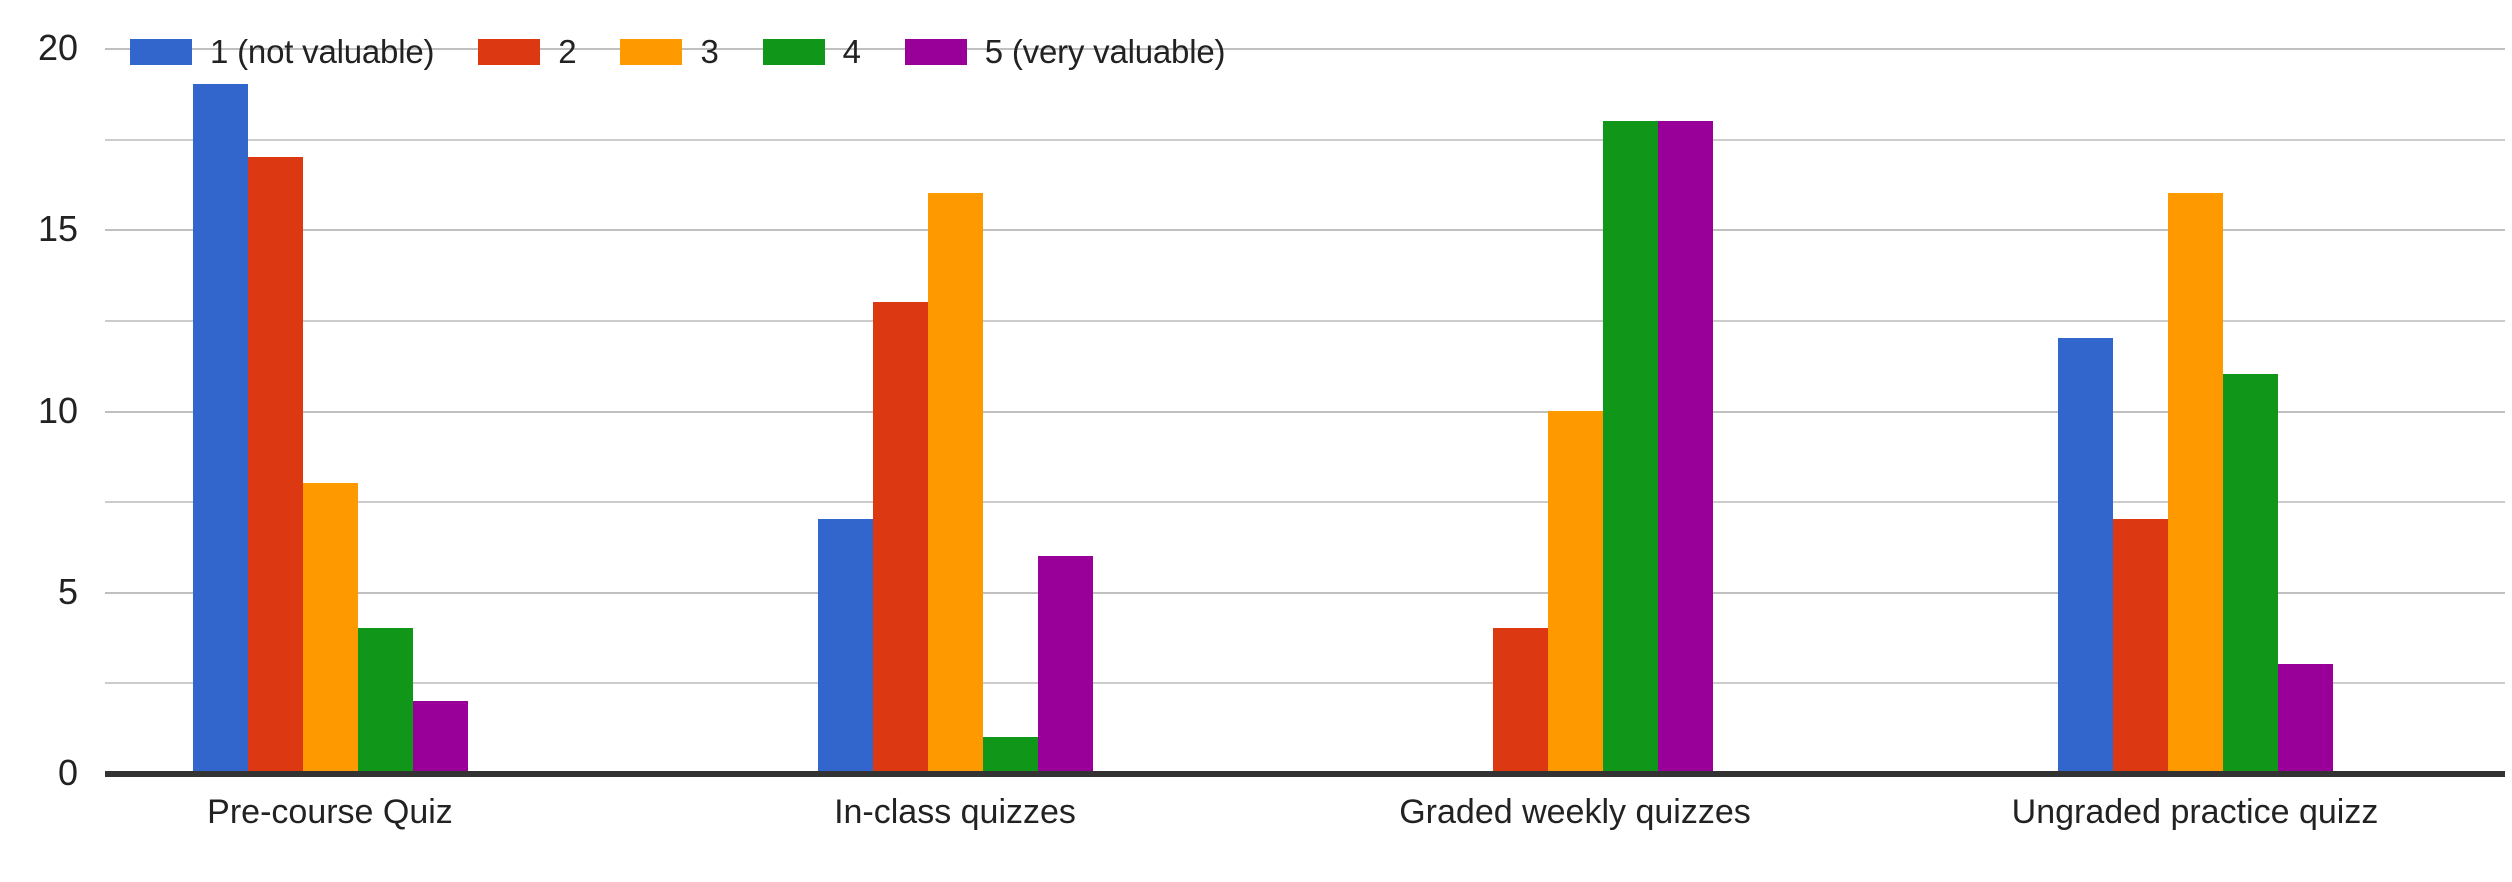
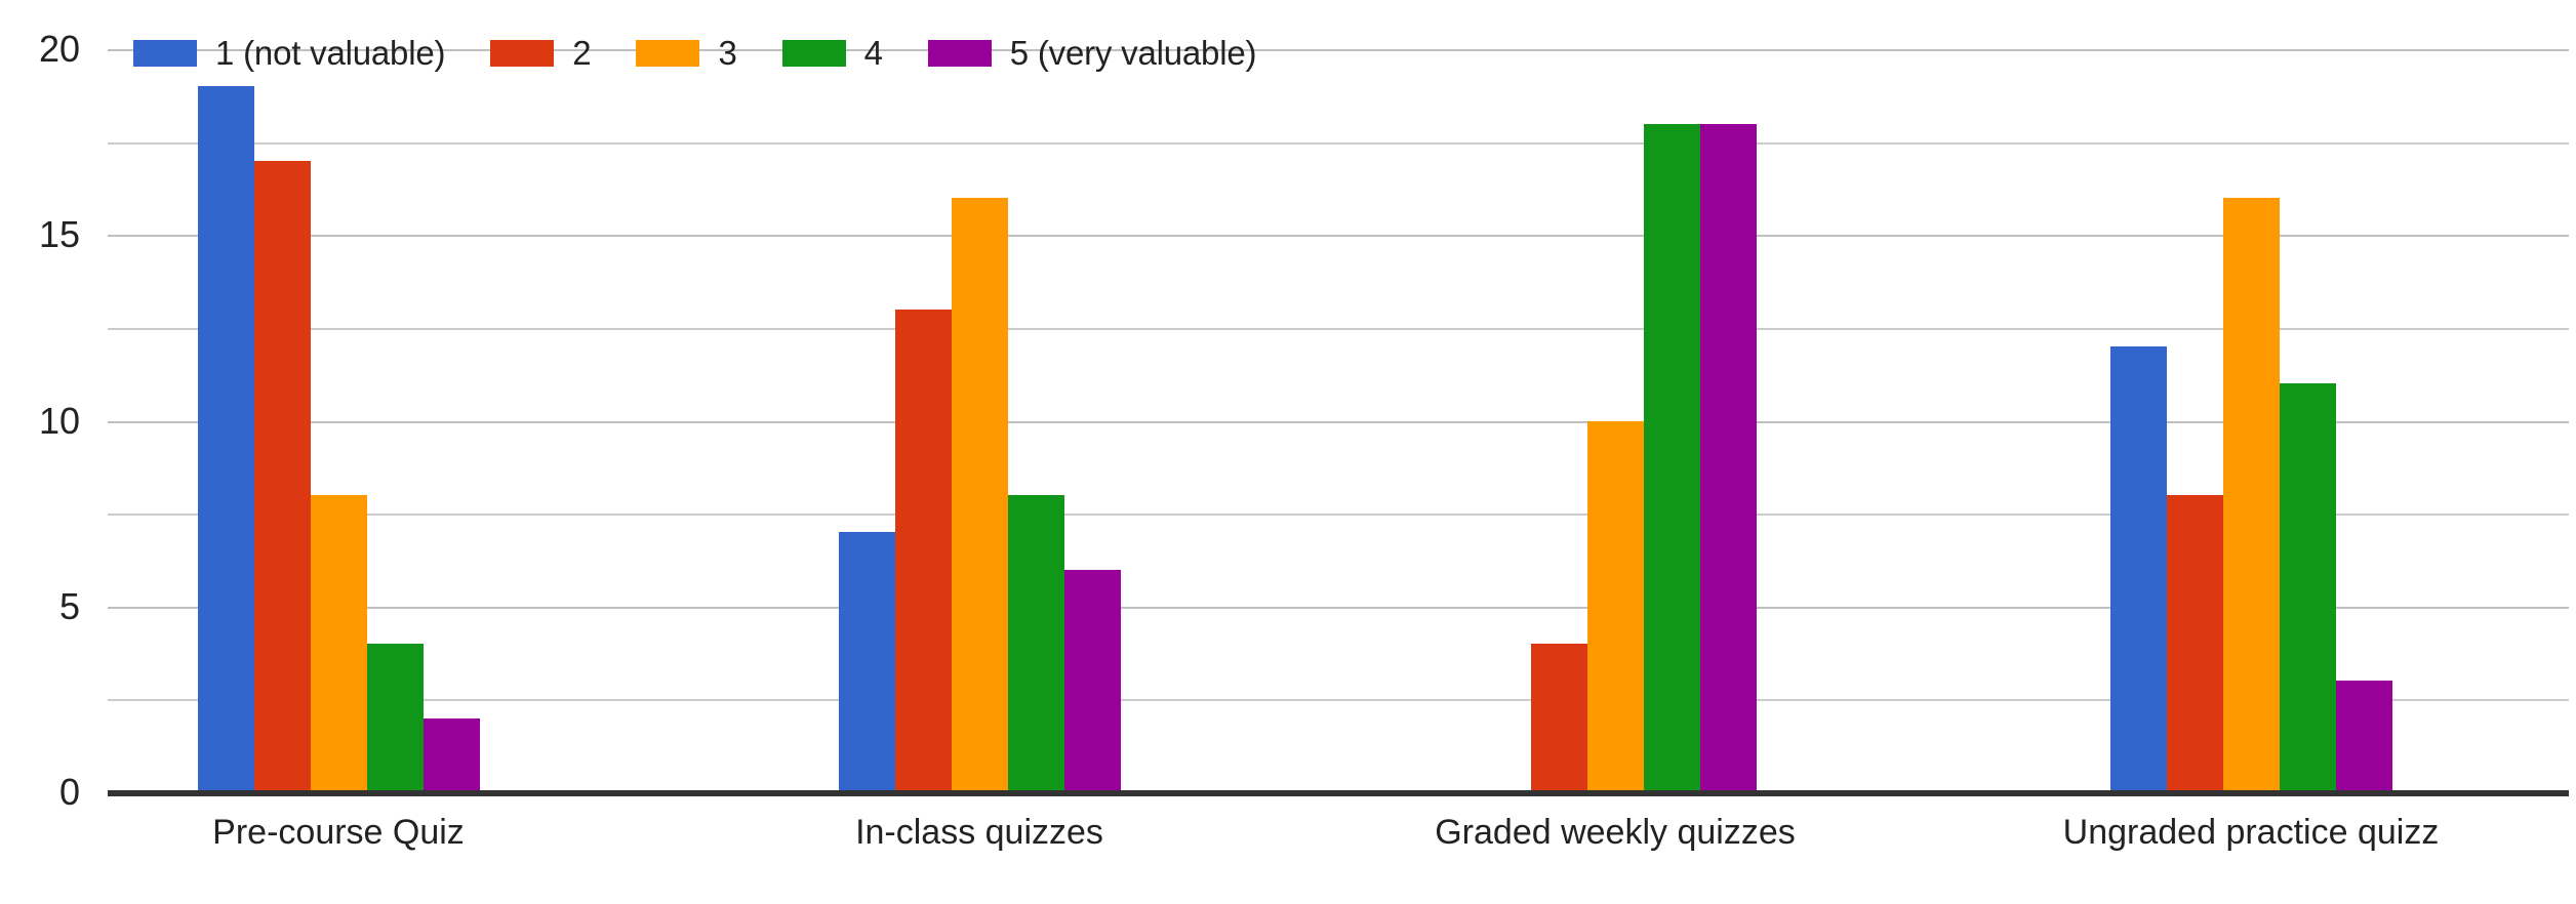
4/In-class quizzes: 1 -> 8
2/Ungraded practice quizz: 7 -> 8
